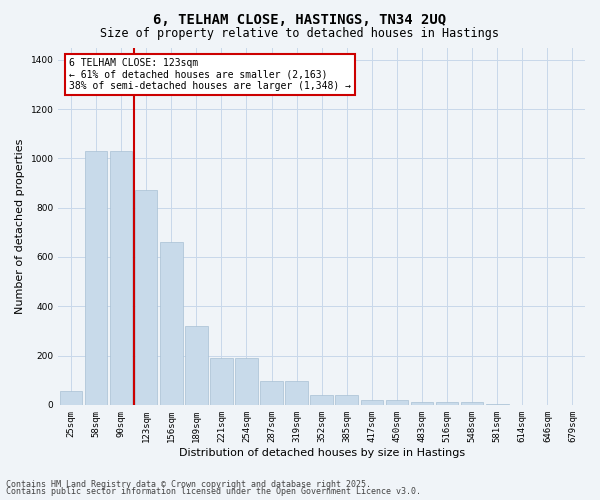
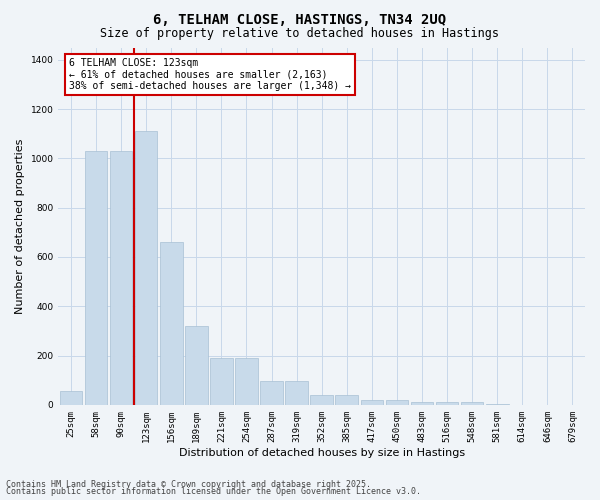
123sqm: 870 -> 1110
